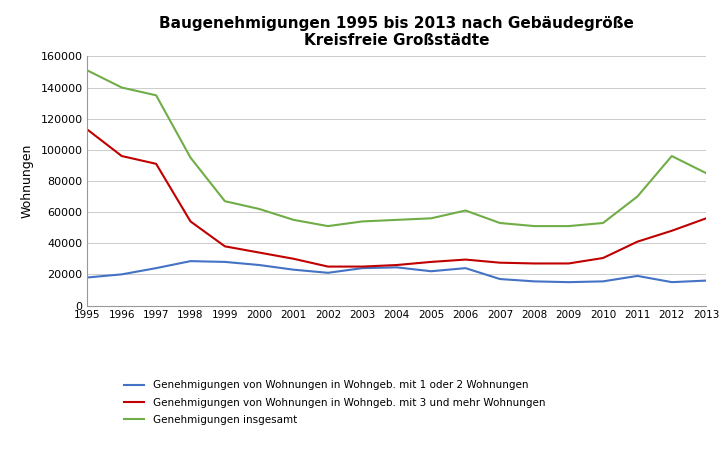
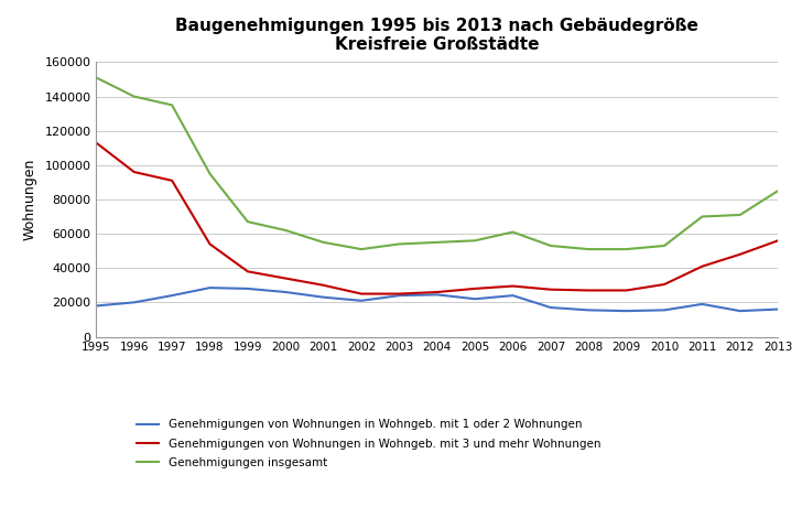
Genehmigungen insgesamt/2012: 96000 -> 71000
